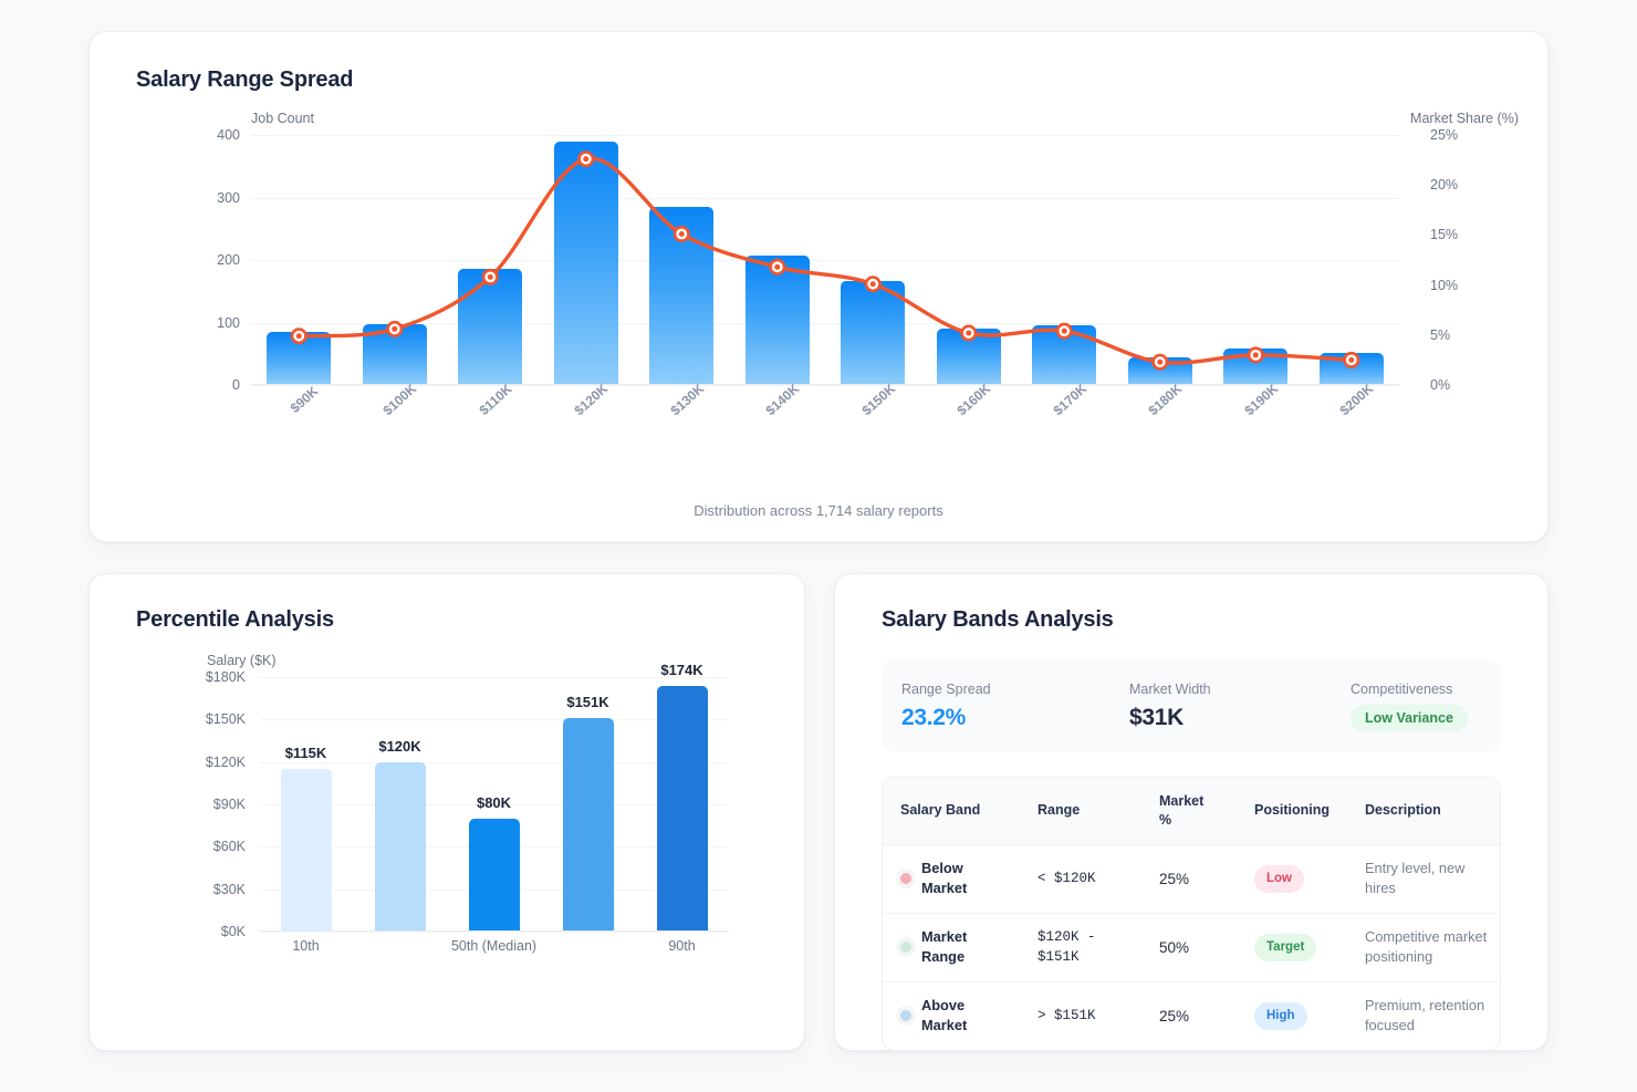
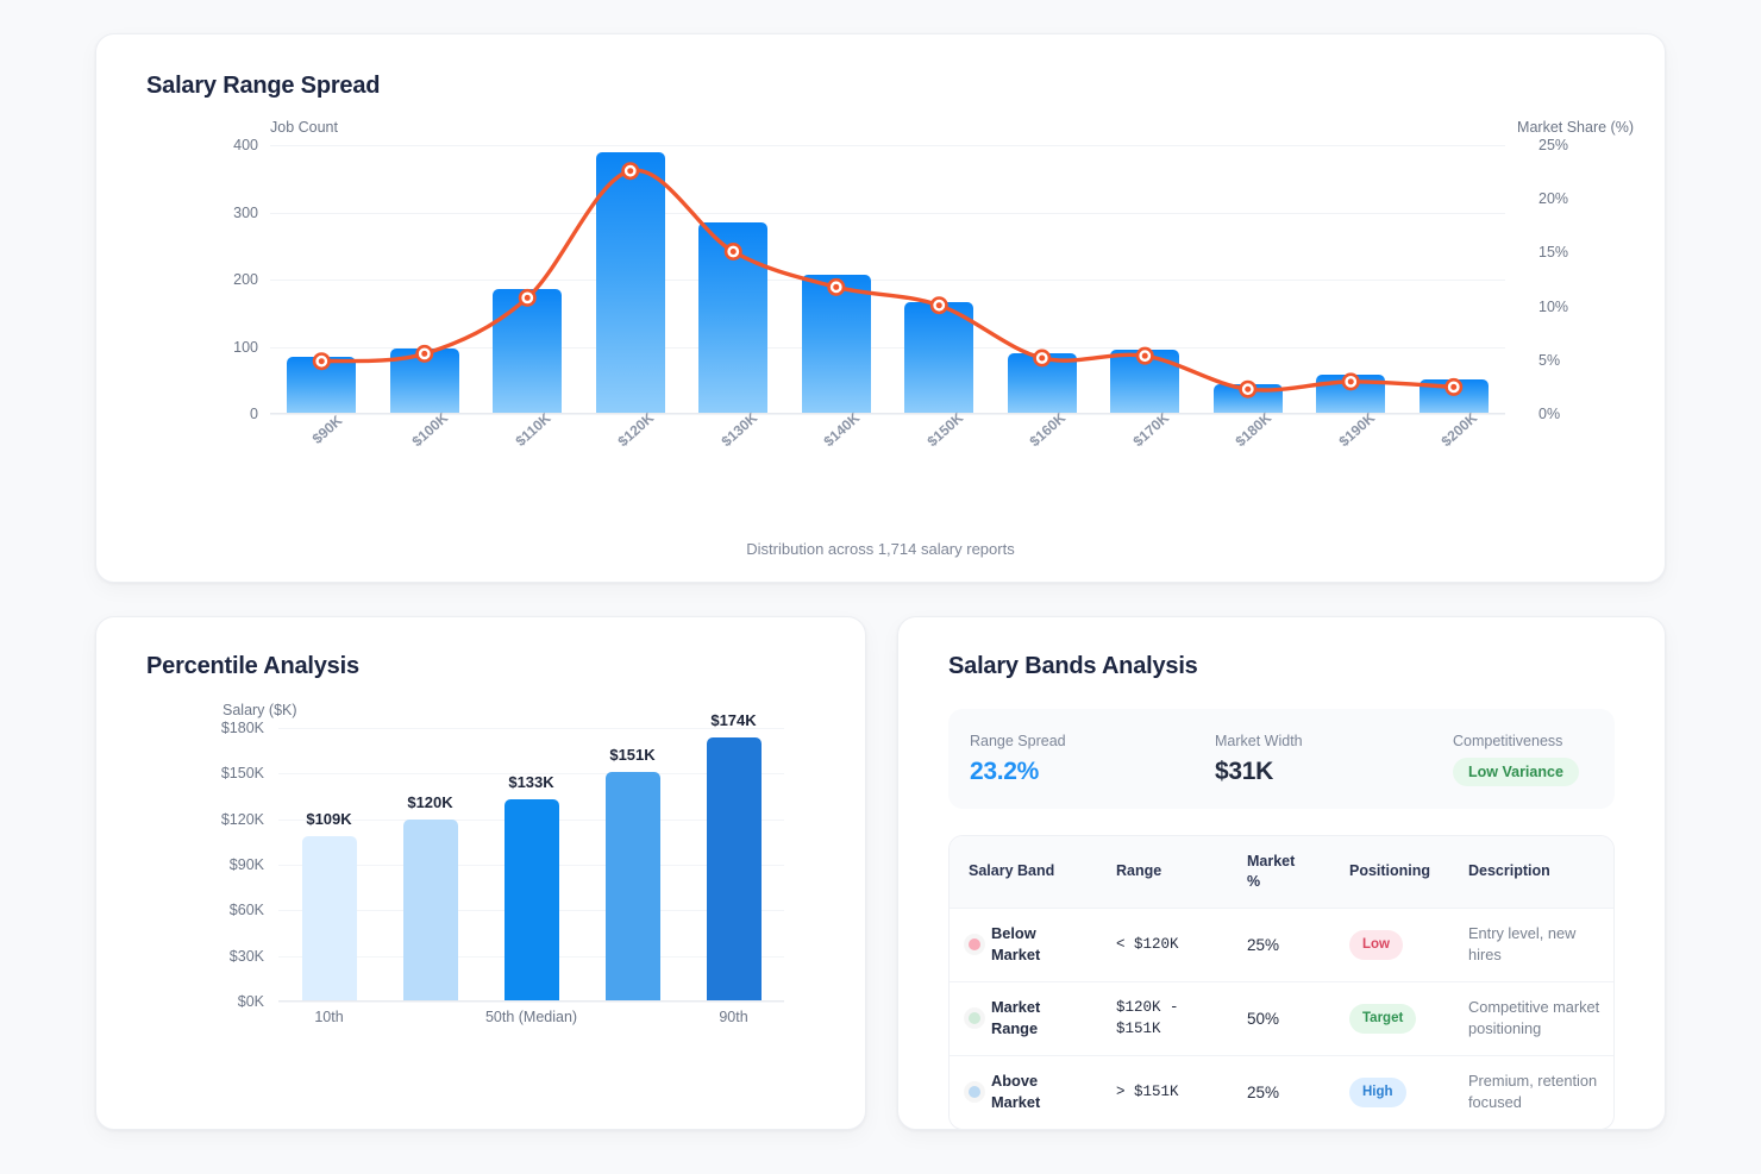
Percentile Analysis/10th: $115K -> $109K
Percentile Analysis/50th (Median): $80K -> $133K
